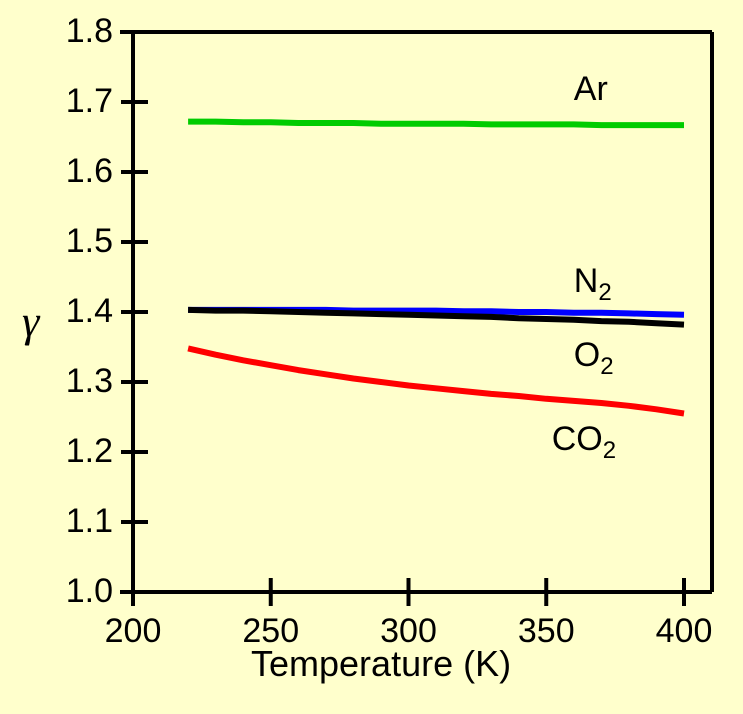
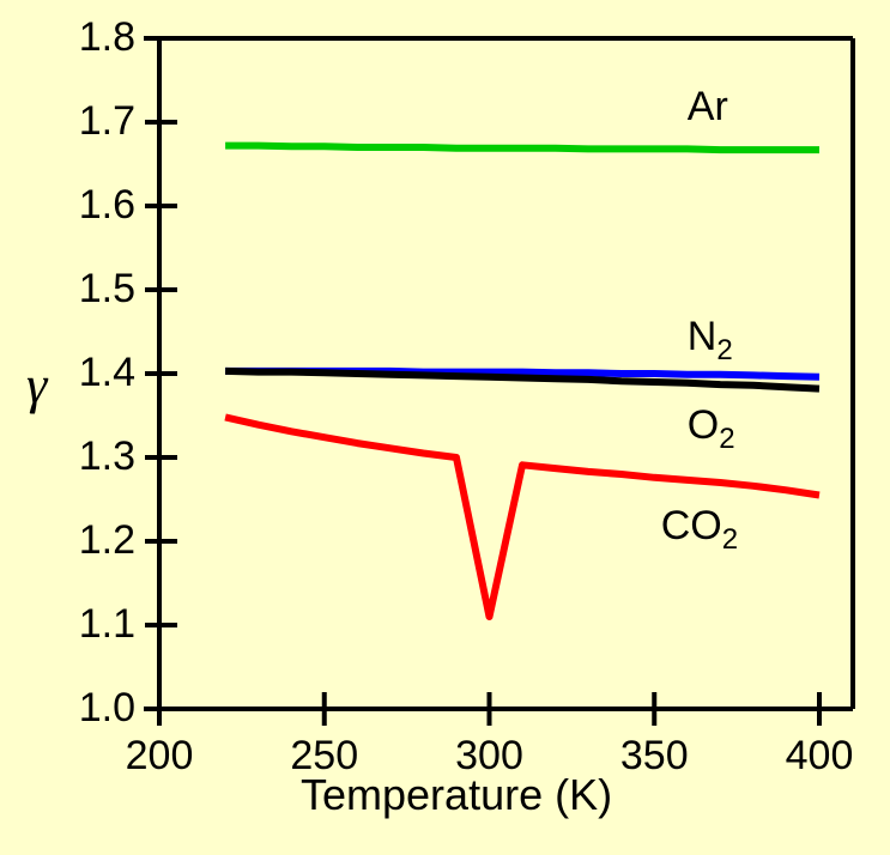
CO2/300: 1.29 -> 1.11
